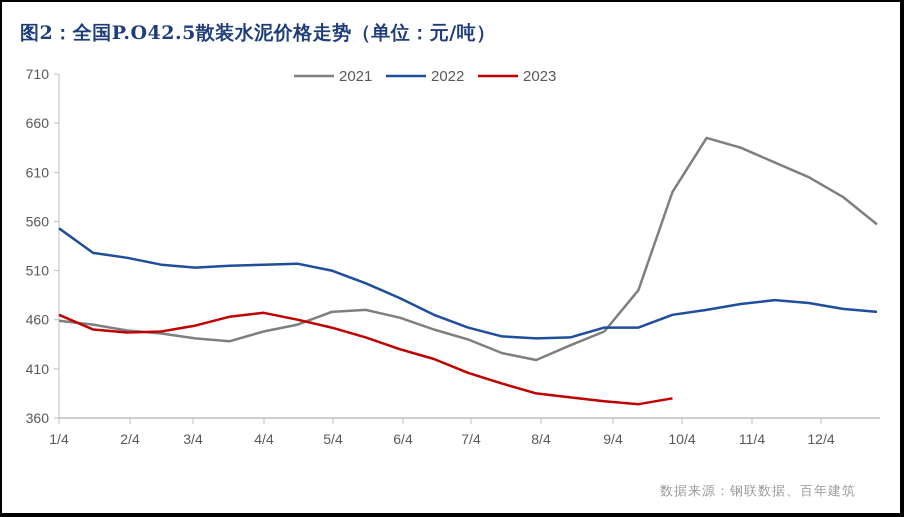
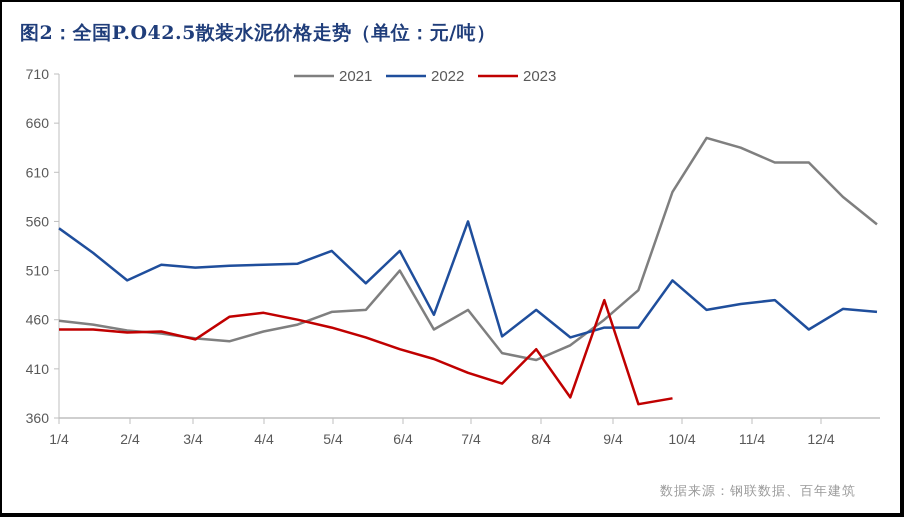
2023/1/4: 460 -> 450
2022/2/4: 520 -> 500
2023/3/4: 450 -> 440
2022/5/4: 510 -> 530
2021/6/4: 460 -> 510
2022/6/4: 480 -> 530
2021/7/4: 440 -> 470
2022/7/4: 450 -> 560
2022/8/4: 440 -> 470
2023/8/4: 380 -> 430
2021/9/4: 450 -> 460
2023/9/4: 380 -> 480
2022/10/4: 460 -> 500
2021/12/4: 600 -> 620
2022/12/4: 480 -> 450
